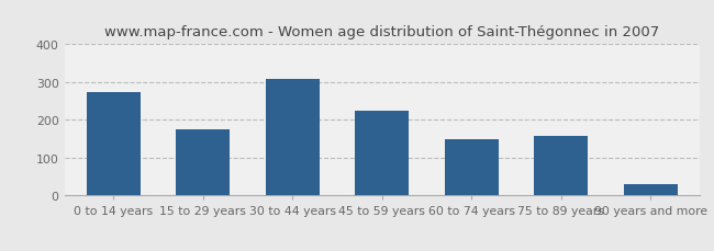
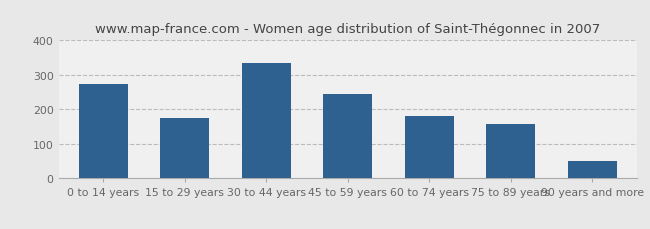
30 to 44 years: 307 -> 335
45 to 59 years: 224 -> 245
60 to 74 years: 150 -> 180
90 years and more: 30 -> 50
